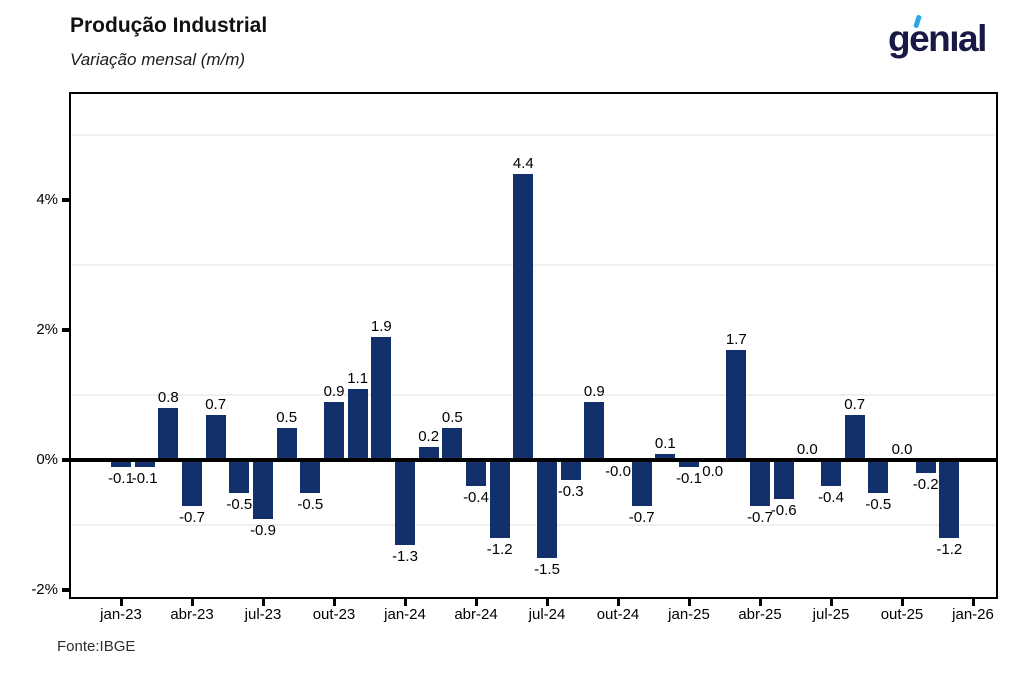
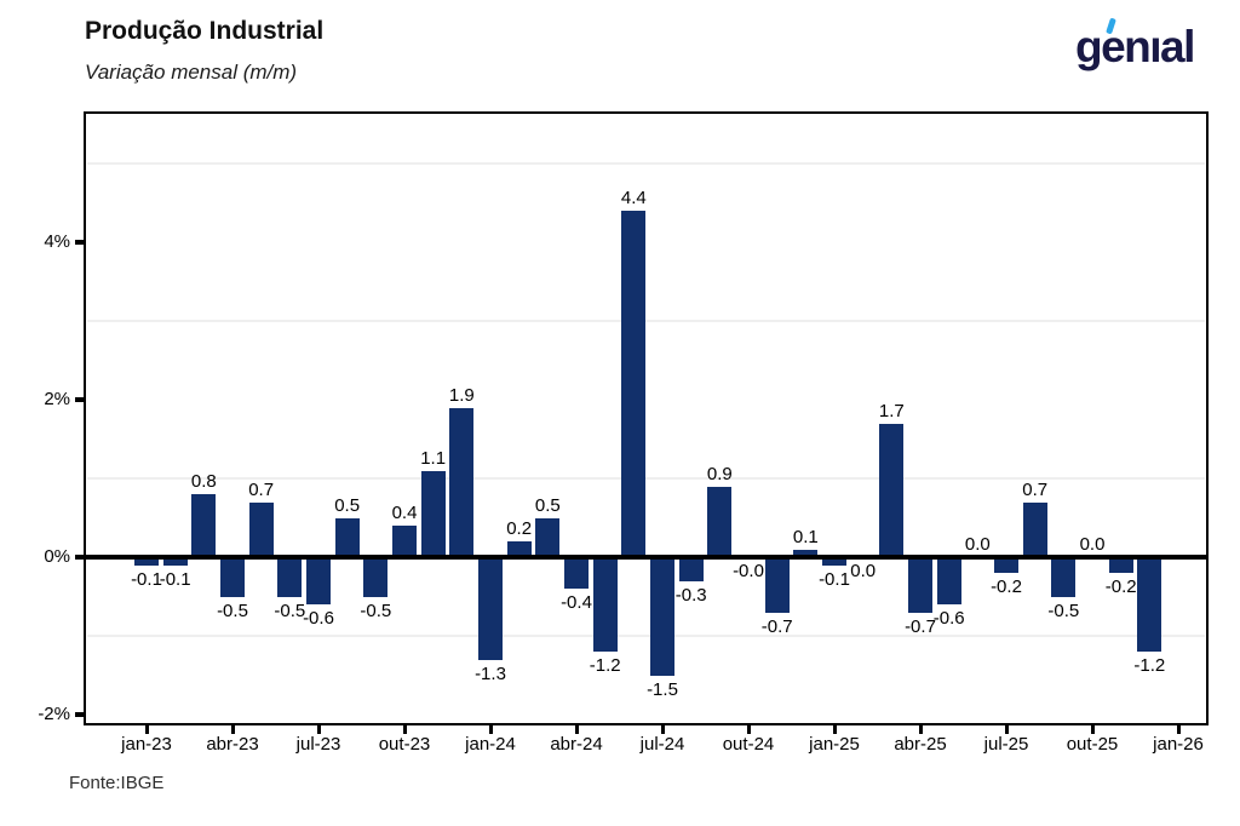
abr-23: -0.7 -> -0.5
jul-23: -0.9 -> -0.6
out-23: 0.9 -> 0.4
jul-25: -0.4 -> -0.2
